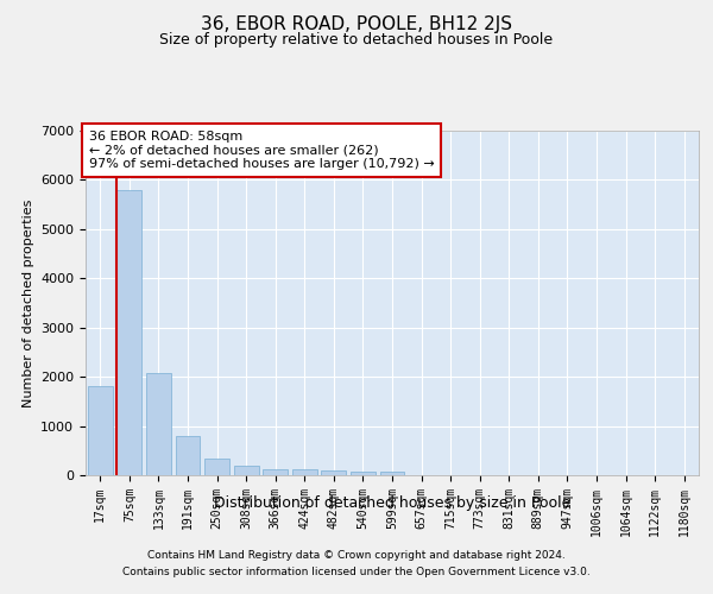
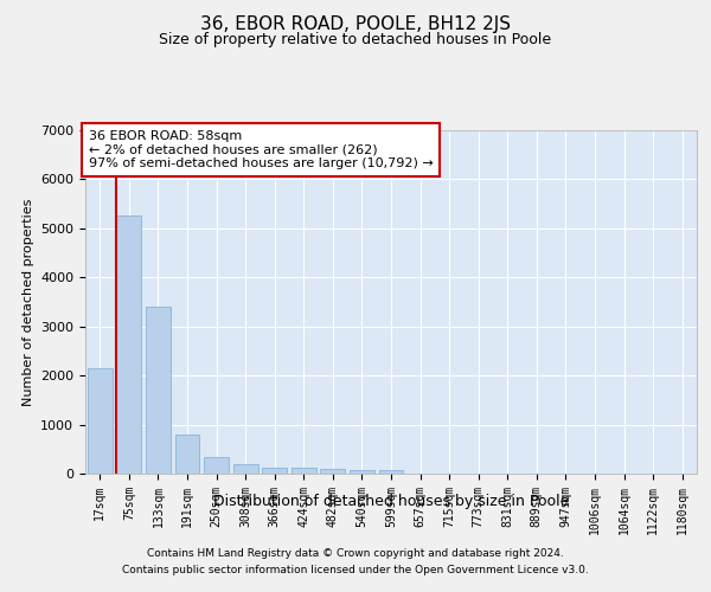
17sqm: 1800 -> 2150
75sqm: 5800 -> 5250
133sqm: 2080 -> 3400
